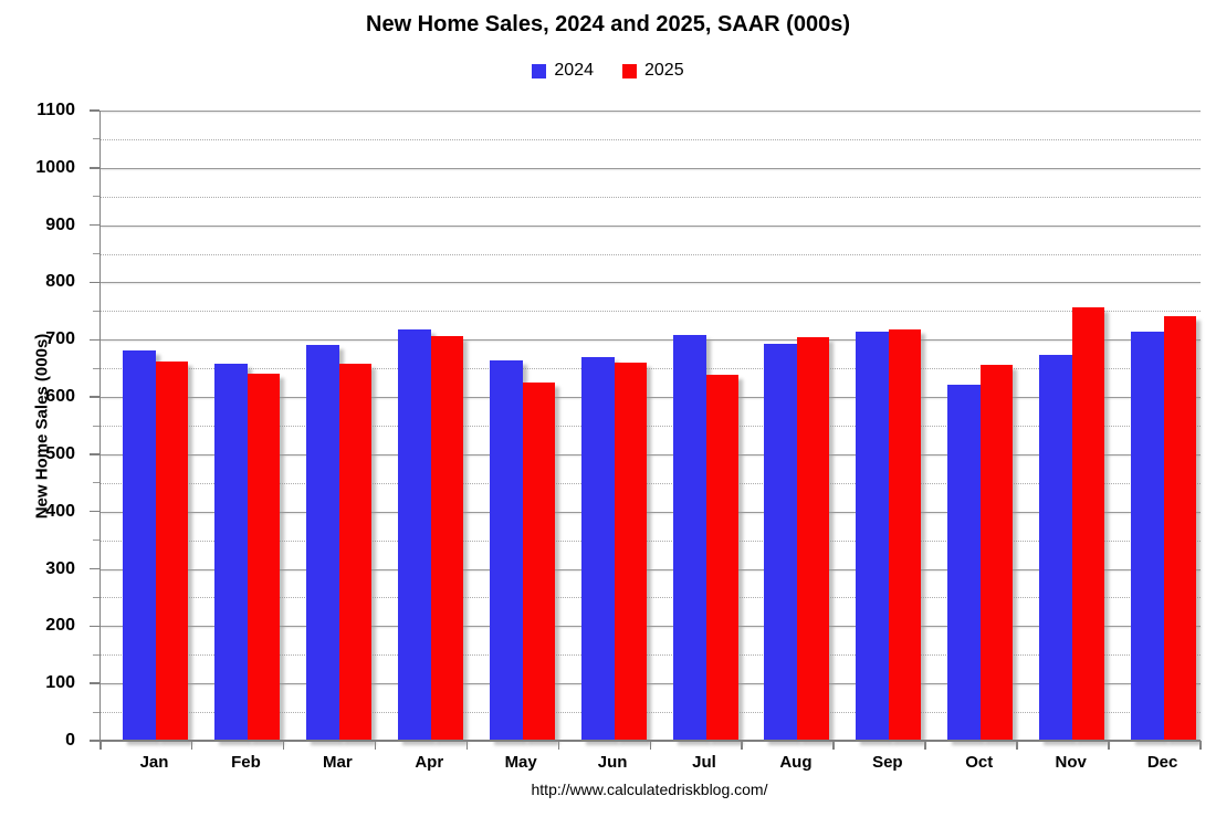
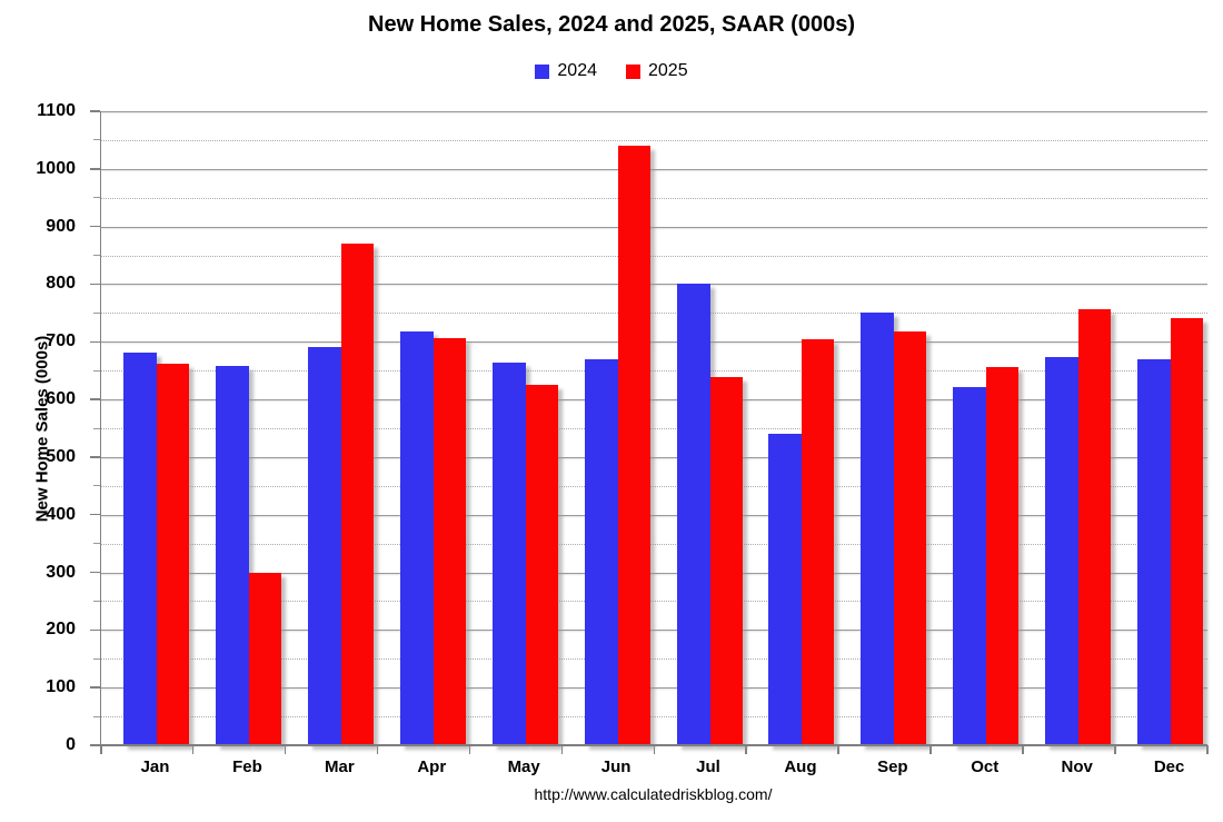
2025/Feb: 640 -> 300
2025/Mar: 660 -> 870
2025/Jun: 660 -> 1040
2024/Jul: 710 -> 800
2024/Aug: 690 -> 540
2024/Sep: 720 -> 750
2024/Dec: 720 -> 670
